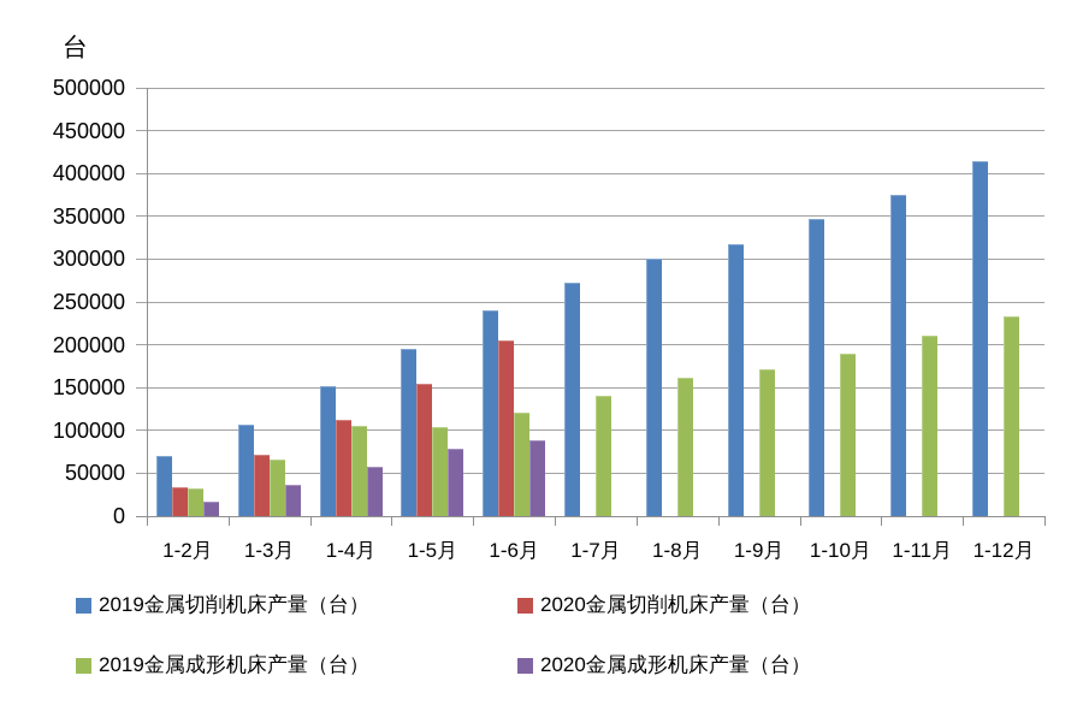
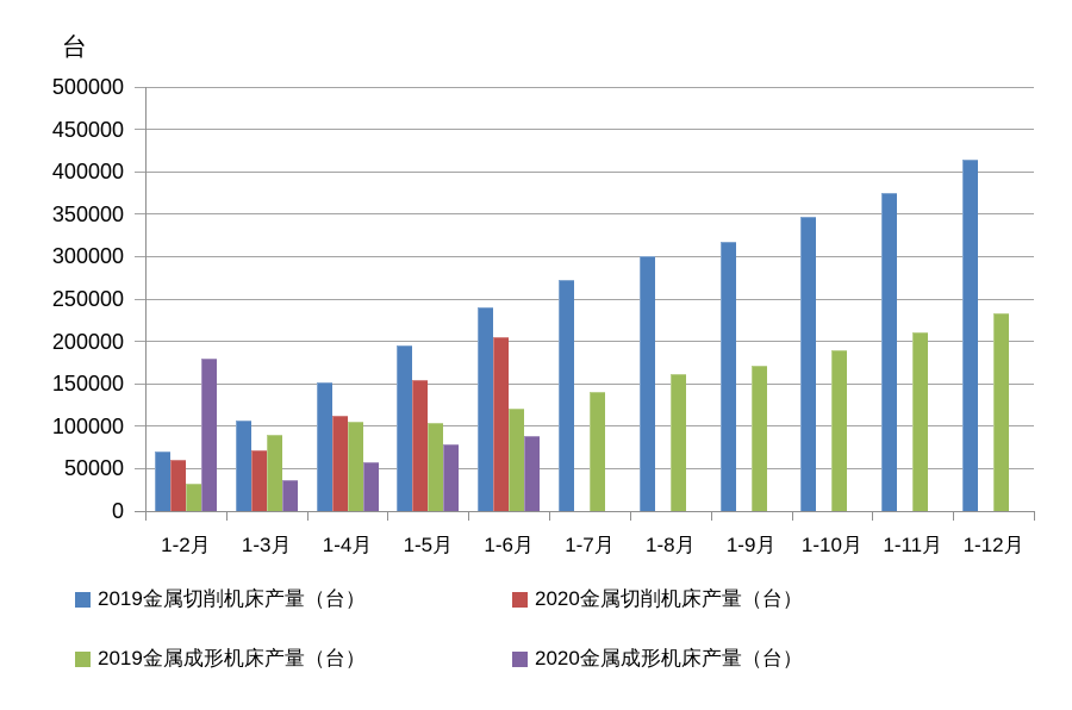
2020金属切削机床产量（台）/1-2月: 30000 -> 60000
2020金属成形机床产量（台）/1-2月: 20000 -> 180000
2019金属成形机床产量（台）/1-3月: 70000 -> 90000
